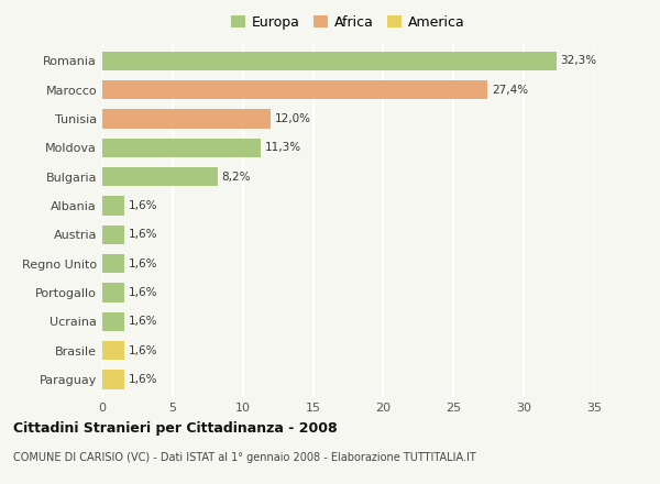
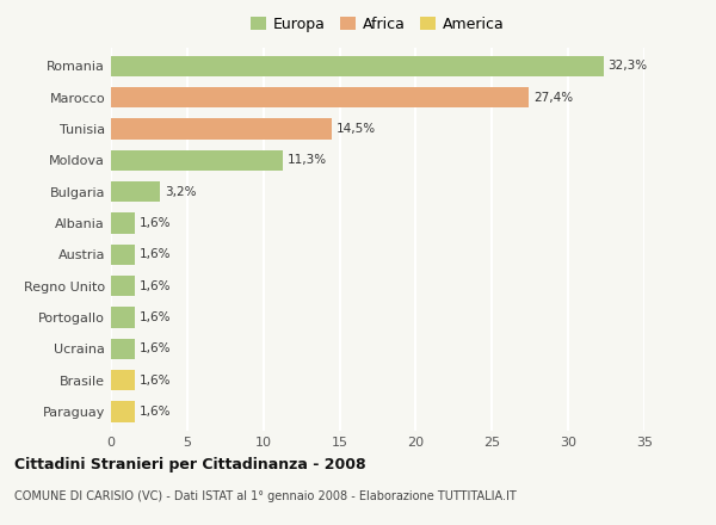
Tunisia: 12,0% -> 14,5%
Bulgaria: 8,2% -> 3,2%
